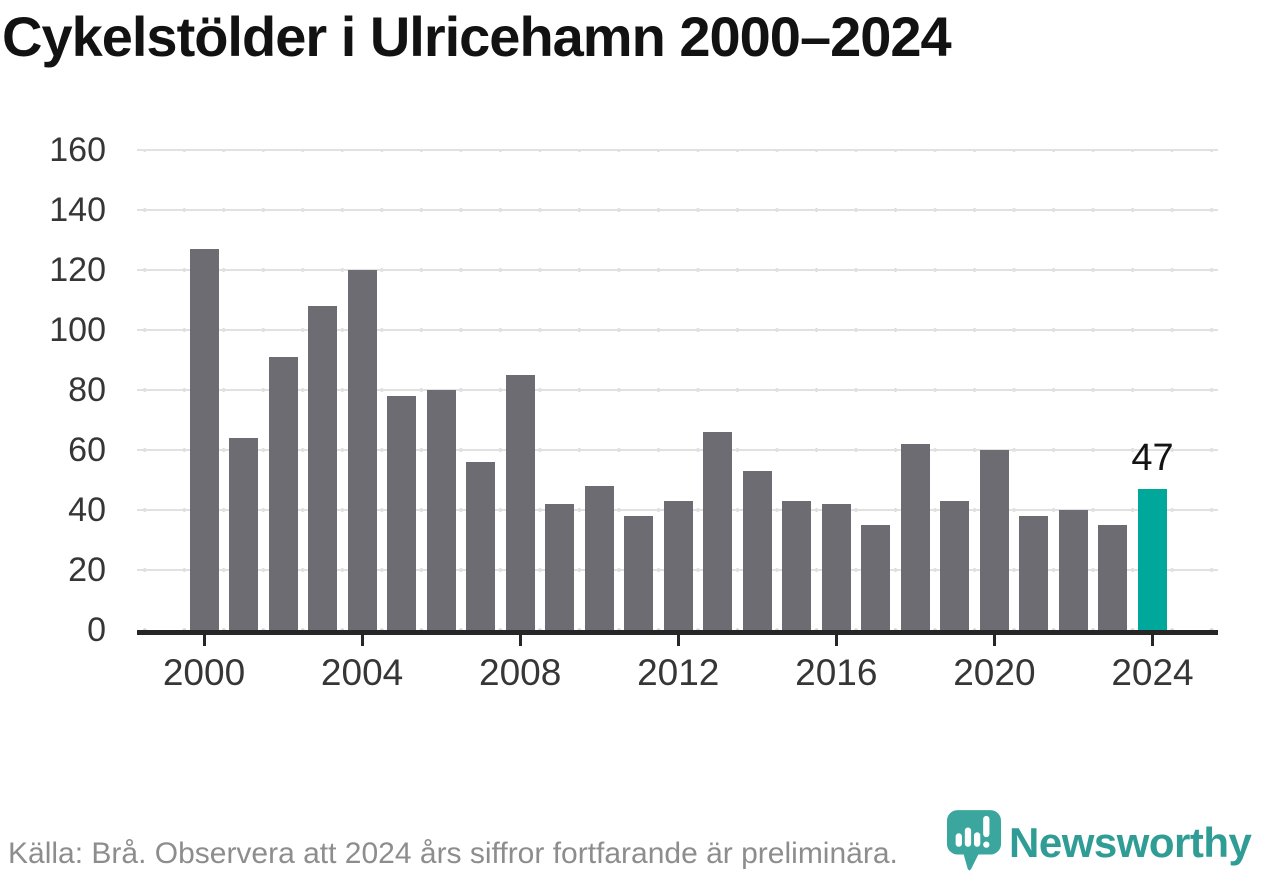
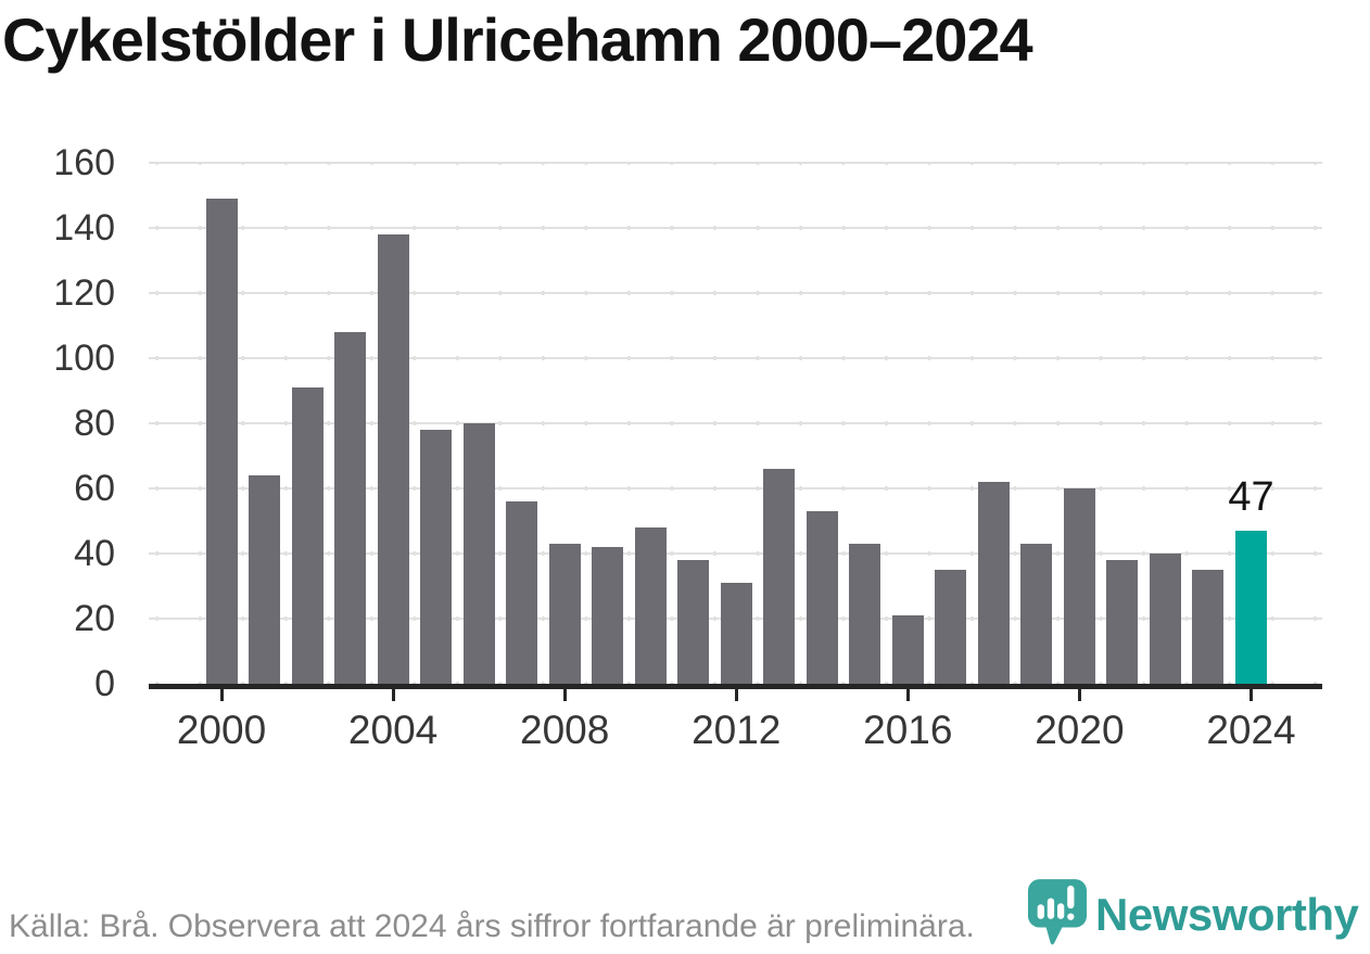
2000: 127 -> 149
2004: 120 -> 138
2008: 85 -> 43
2012: 43 -> 31
2016: 42 -> 21
